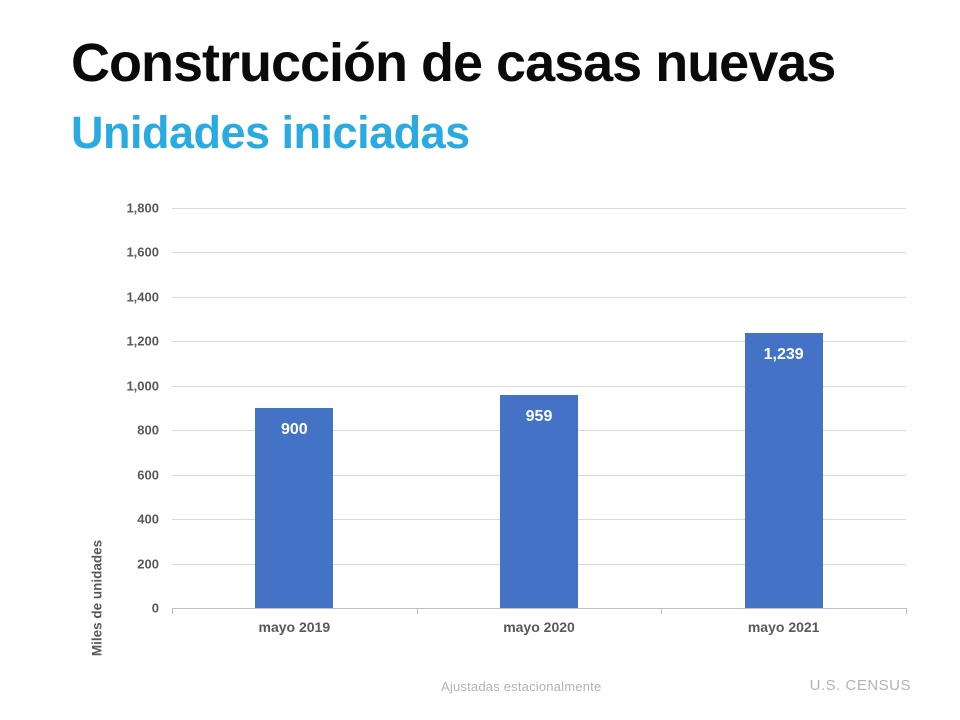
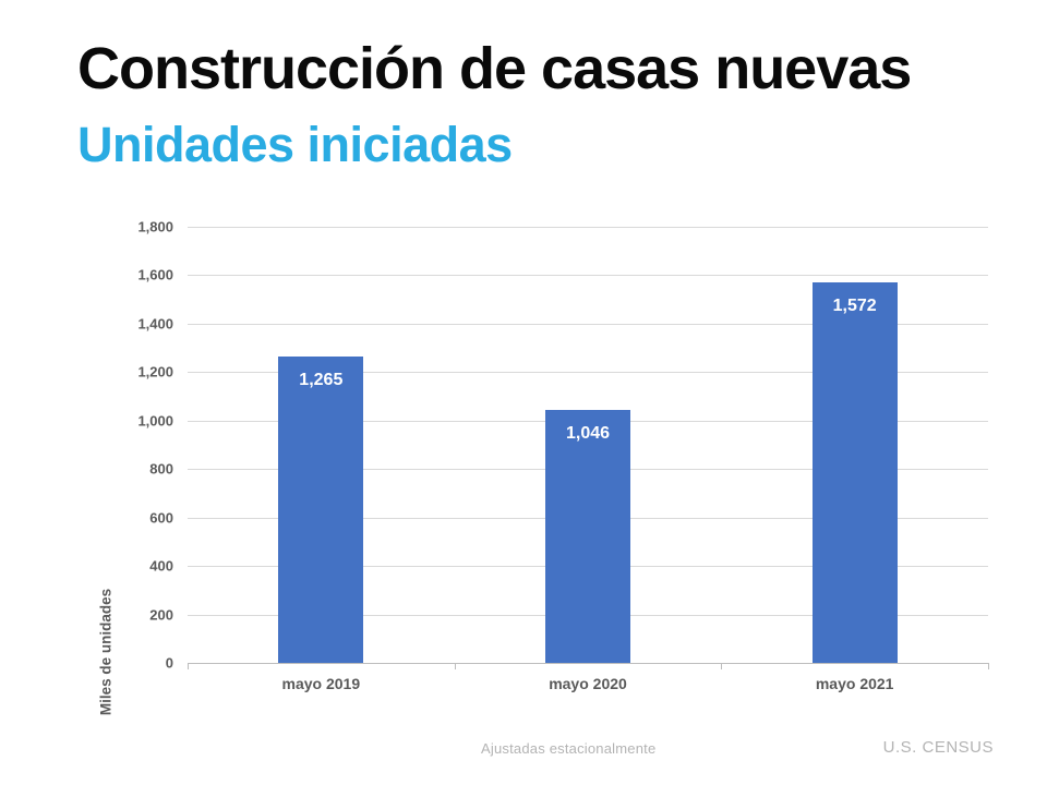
mayo 2019: 900 -> 1,265
mayo 2020: 959 -> 1,046
mayo 2021: 1,239 -> 1,572
